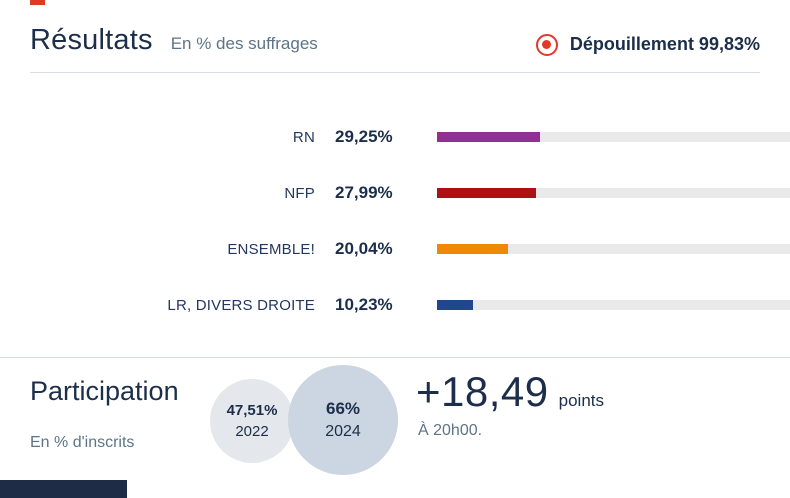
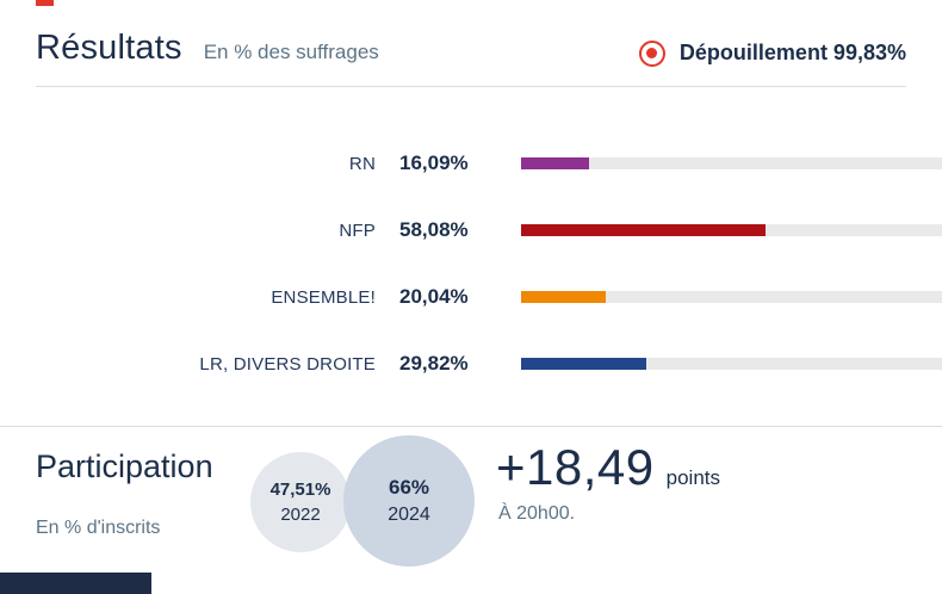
RN: 29,25% -> 16,09%
NFP: 27,99% -> 58,08%
LR, DIVERS DROITE: 10,23% -> 29,82%
